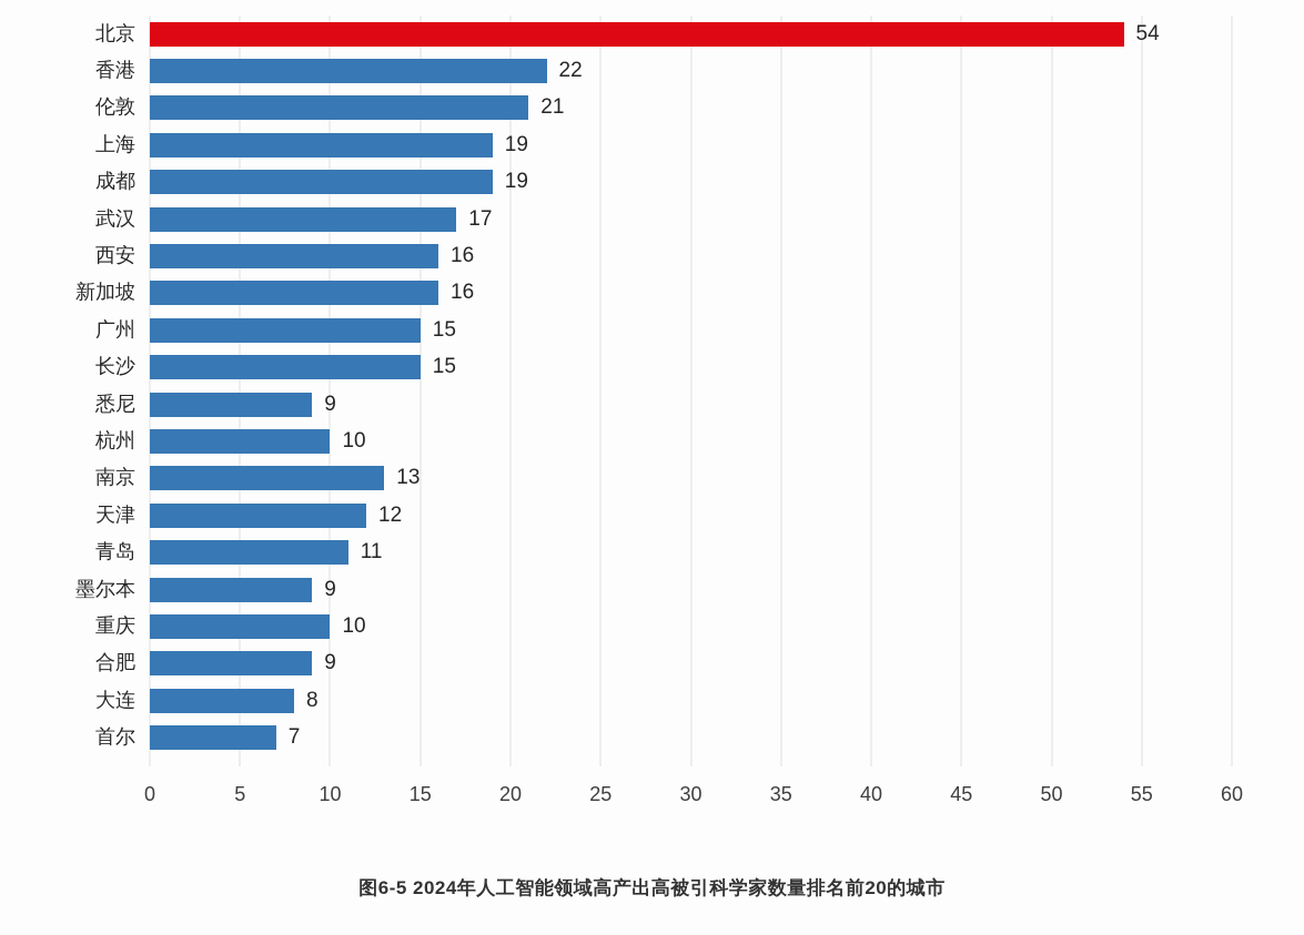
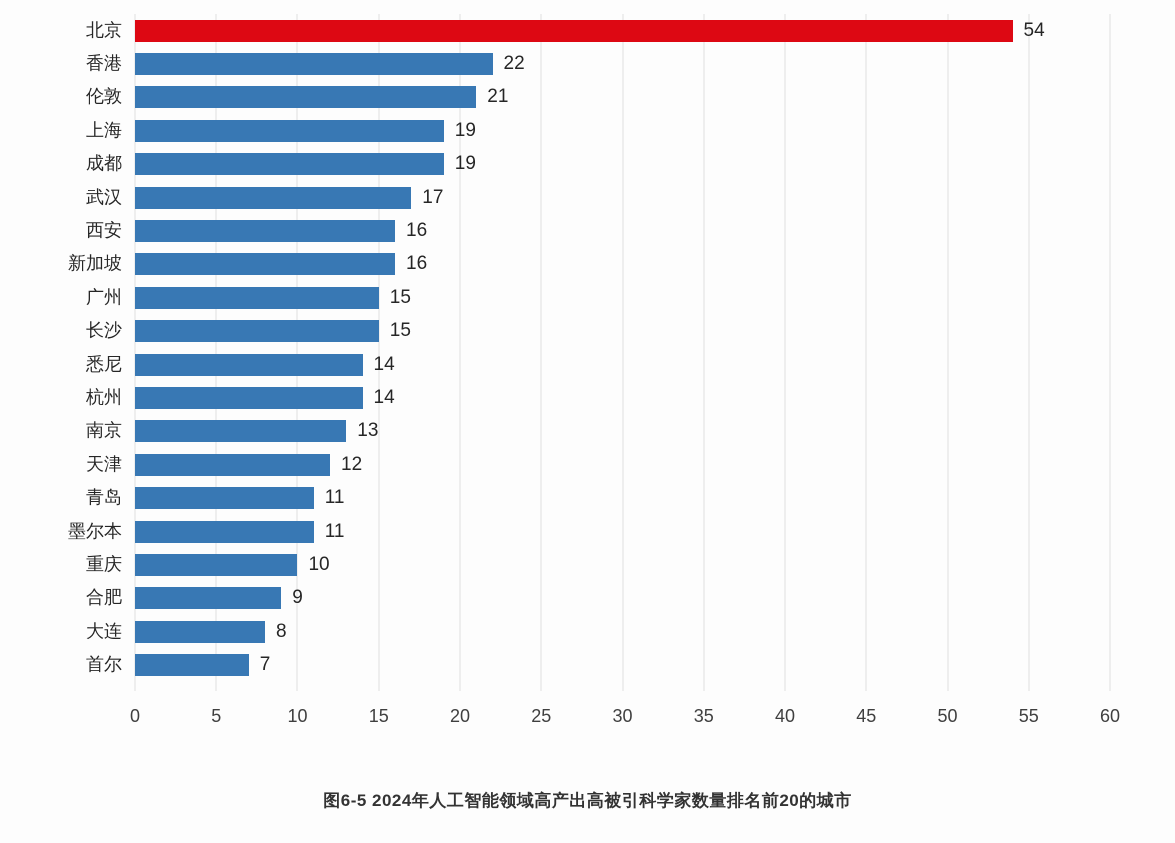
悉尼: 9 -> 14
杭州: 10 -> 14
墨尔本: 9 -> 11
